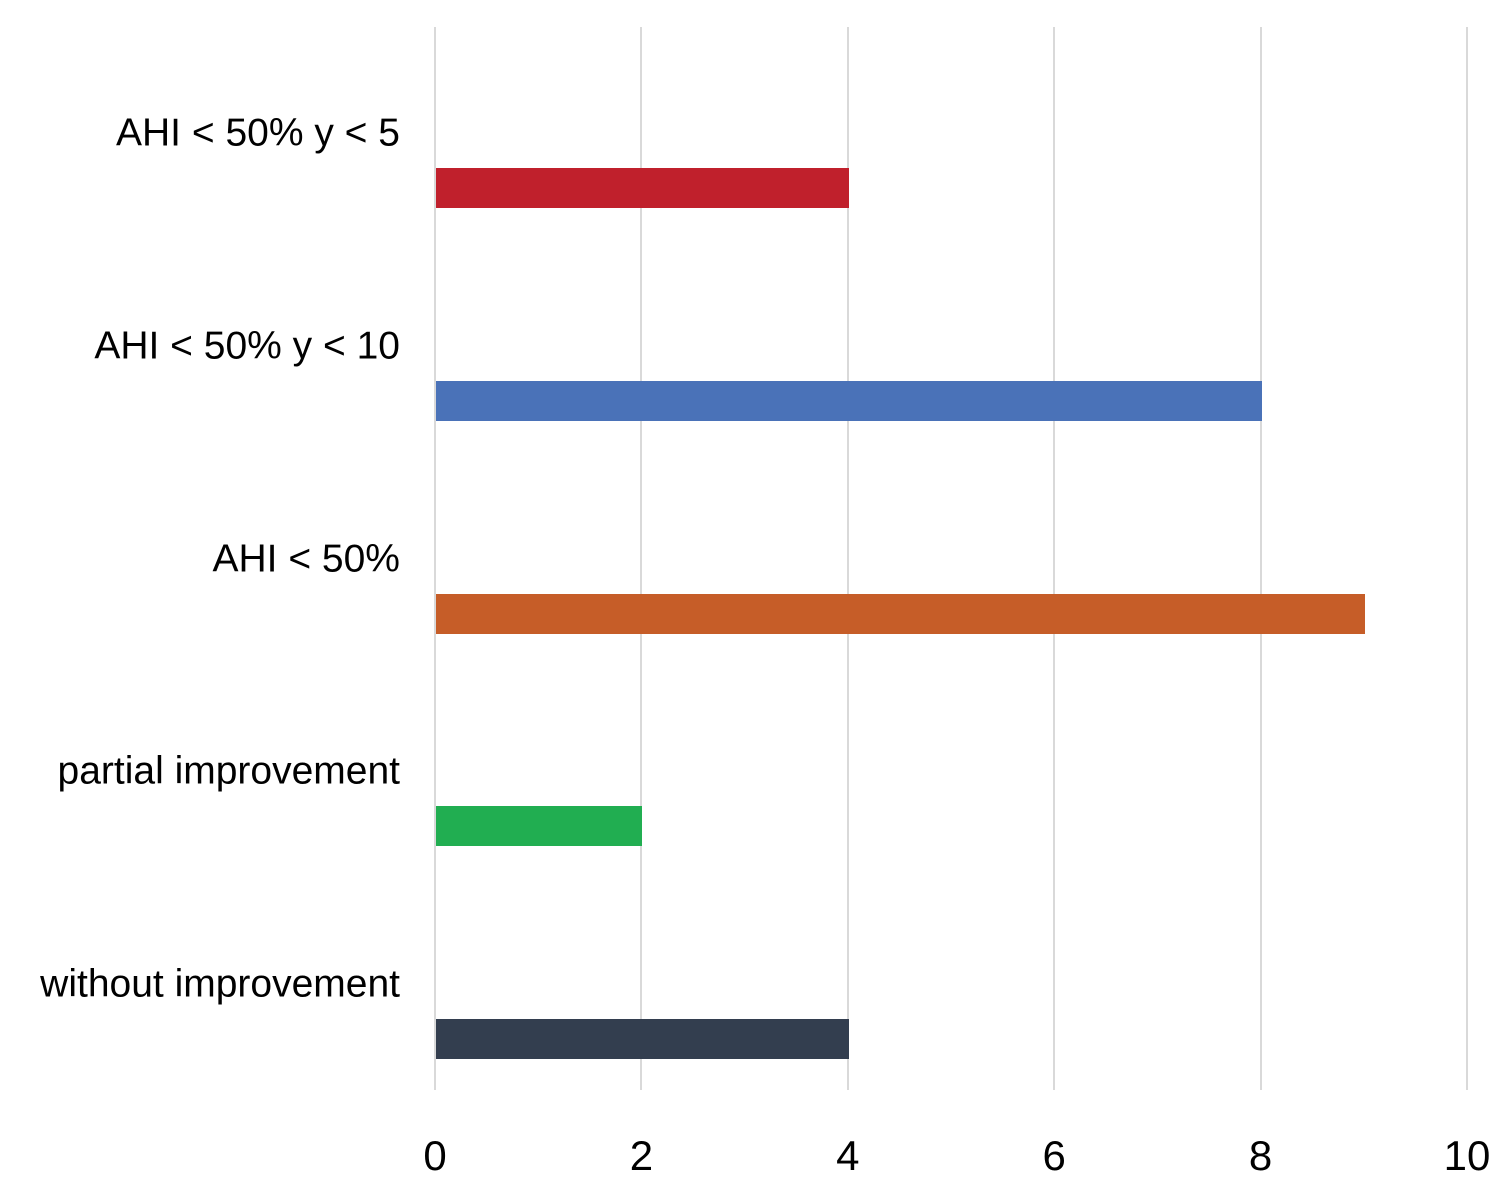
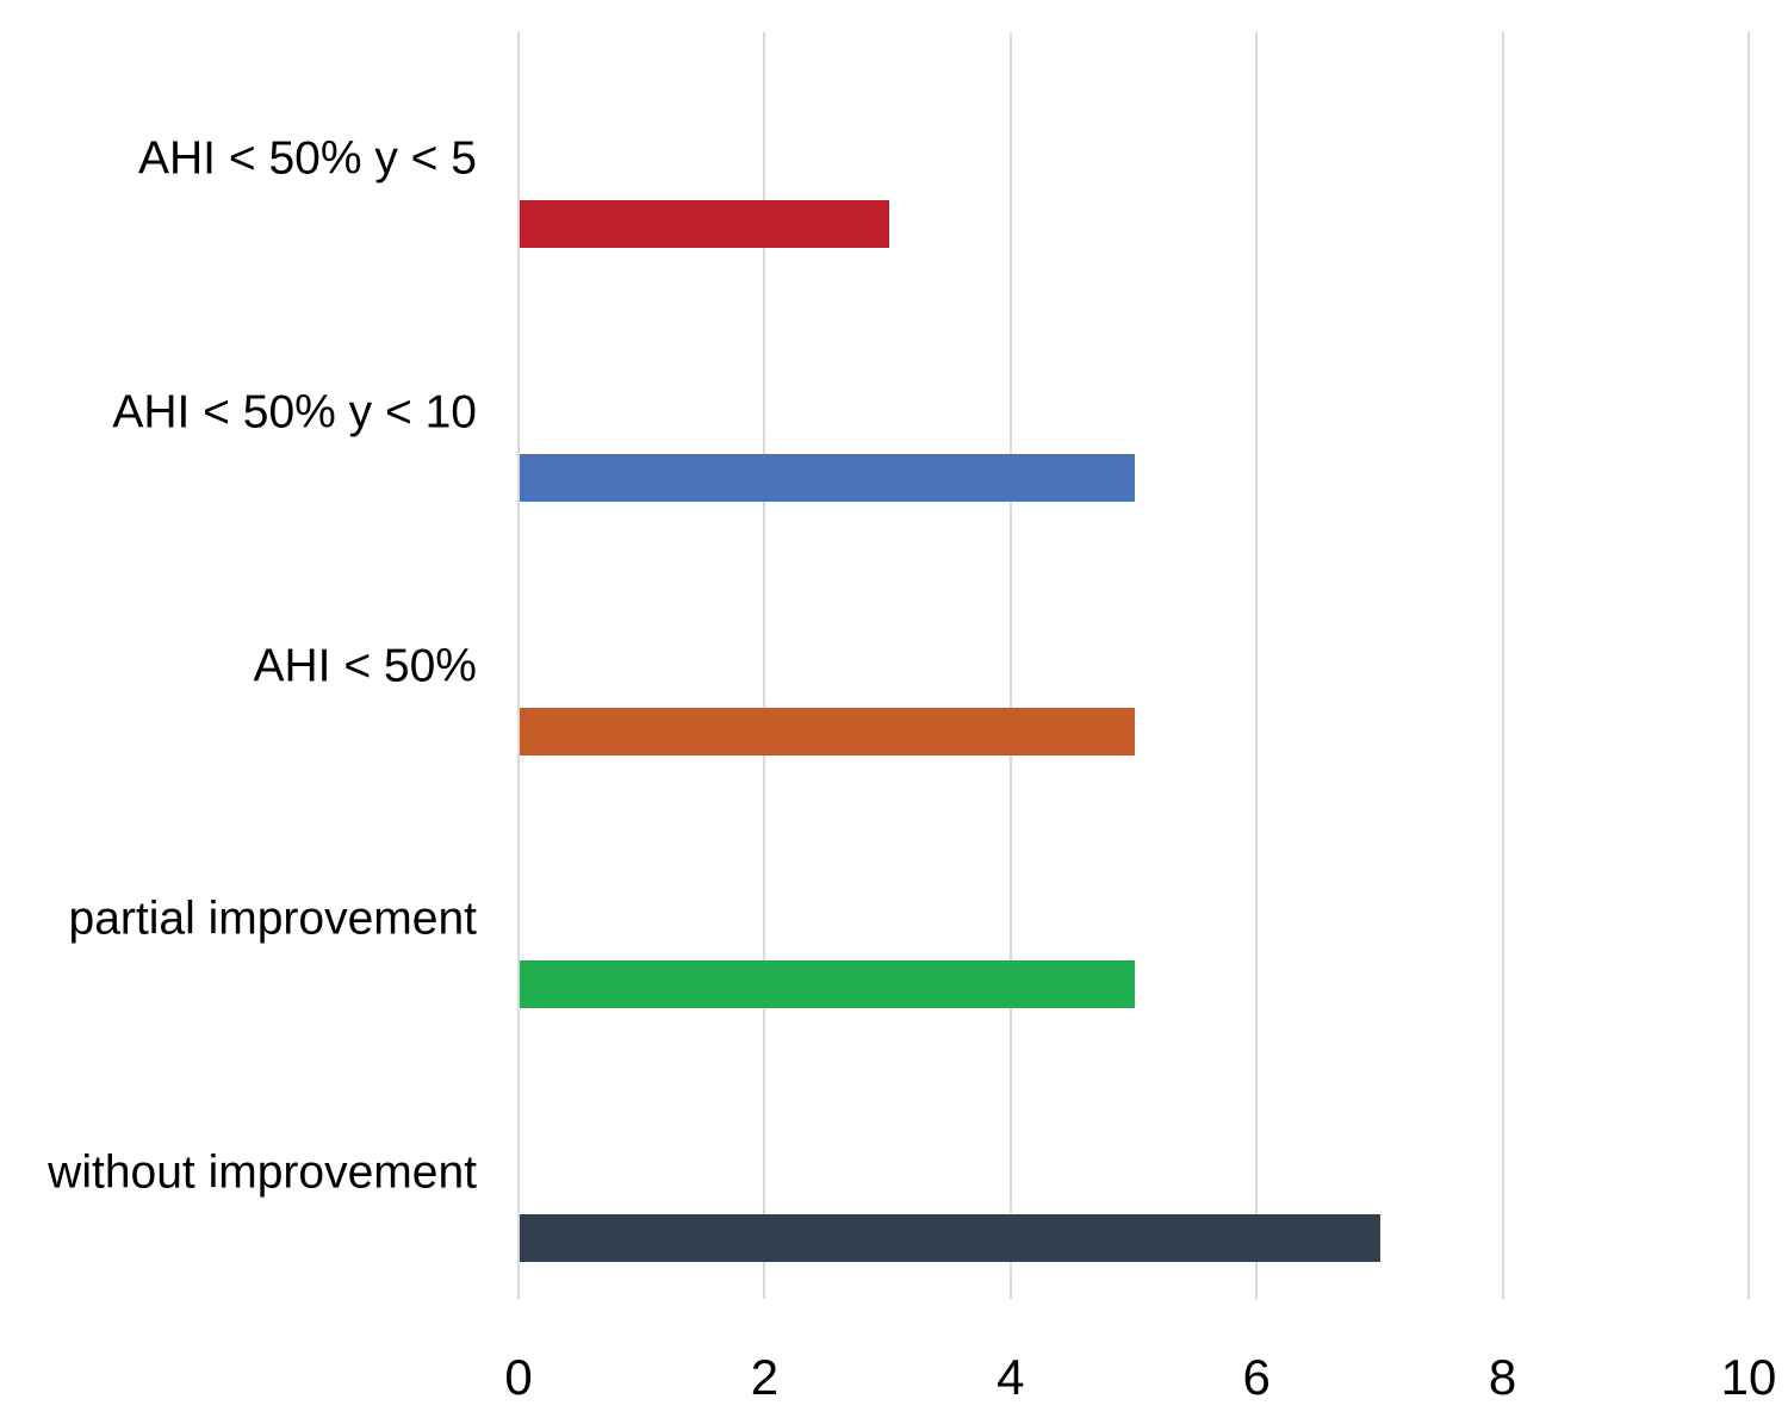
AHI < 50% y < 5: 4 -> 3
AHI < 50% y < 10: 8 -> 5
AHI < 50%: 9 -> 5
partial improvement: 2 -> 5
without improvement: 4 -> 7
